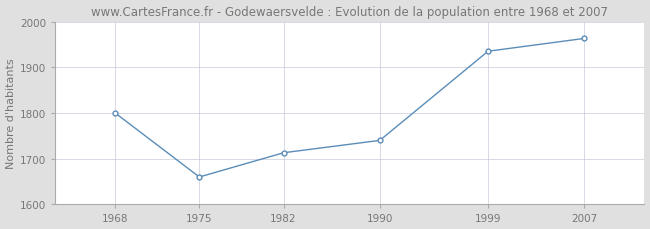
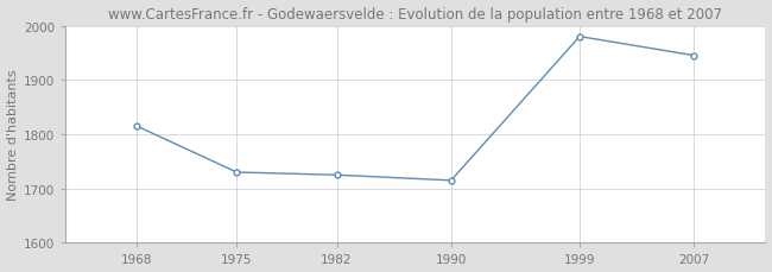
1968: 1800 -> 1815
1975: 1660 -> 1730
1982: 1713 -> 1725
1990: 1740 -> 1715
1999: 1935 -> 1980
2007: 1963 -> 1945
